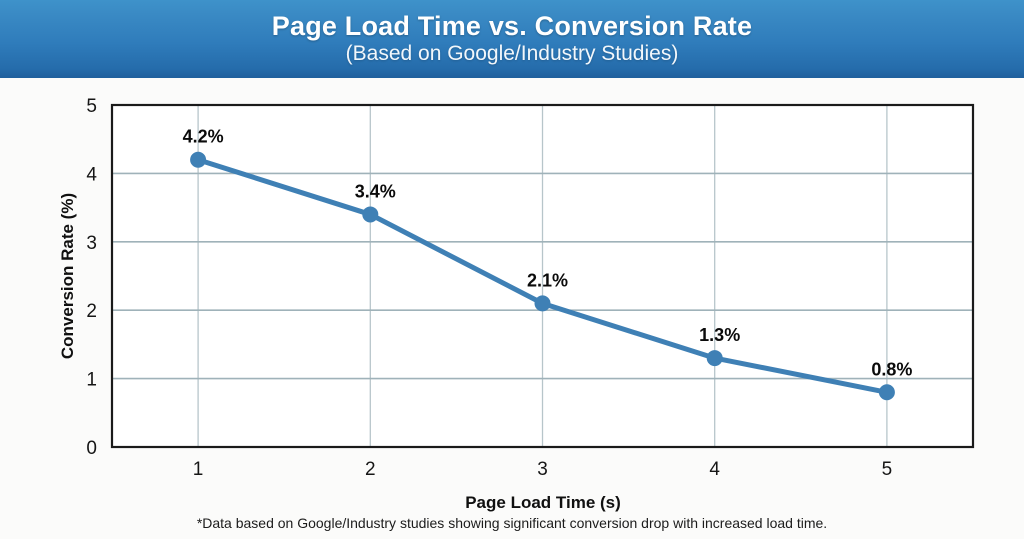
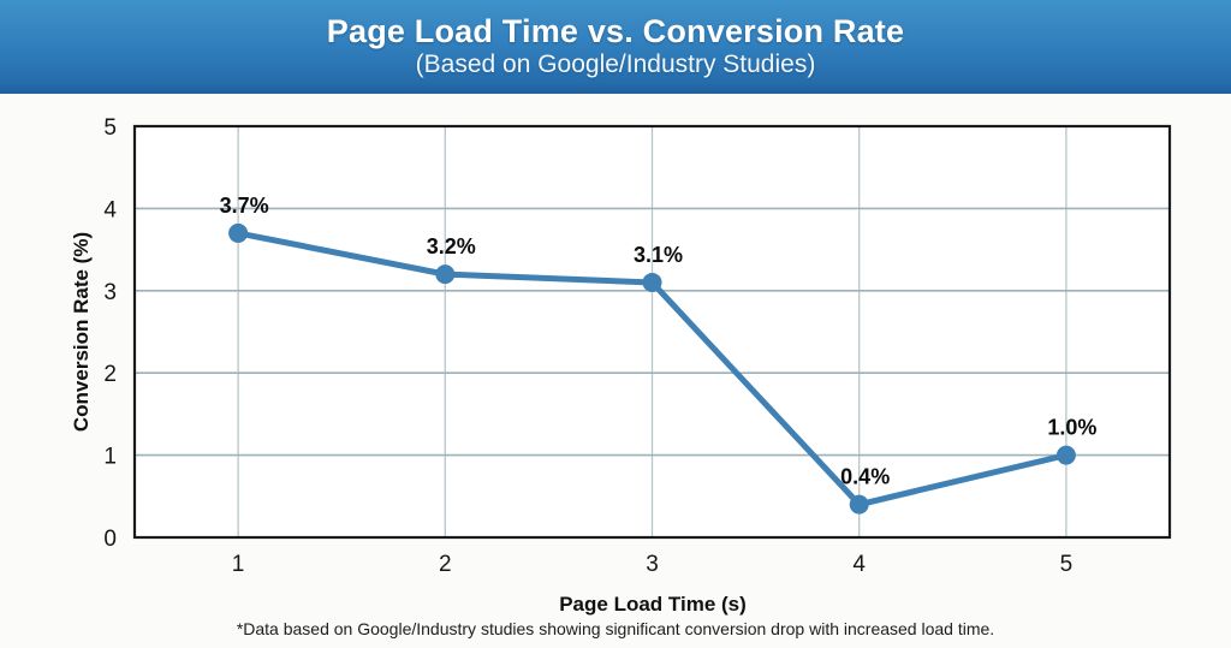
1: 4.2% -> 3.7%
2: 3.4% -> 3.2%
3: 2.1% -> 3.1%
4: 1.3% -> 0.4%
5: 0.8% -> 1.0%
